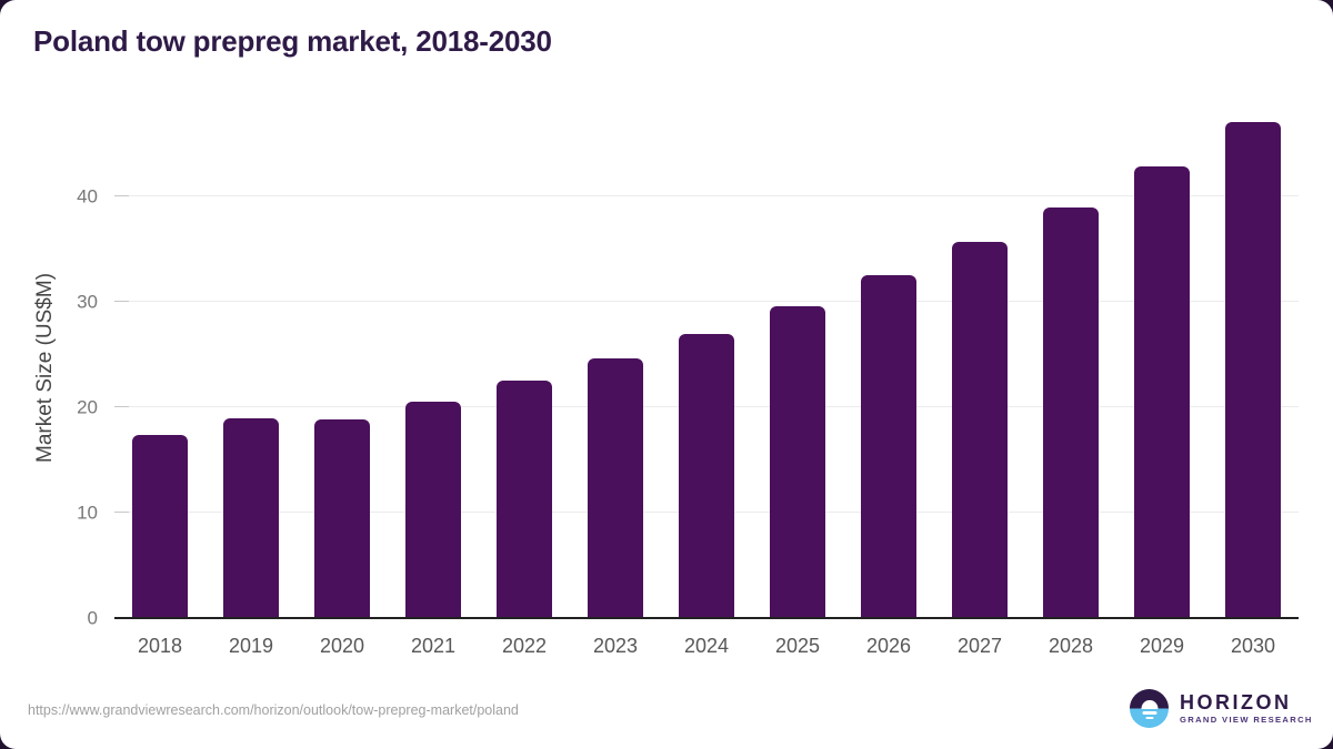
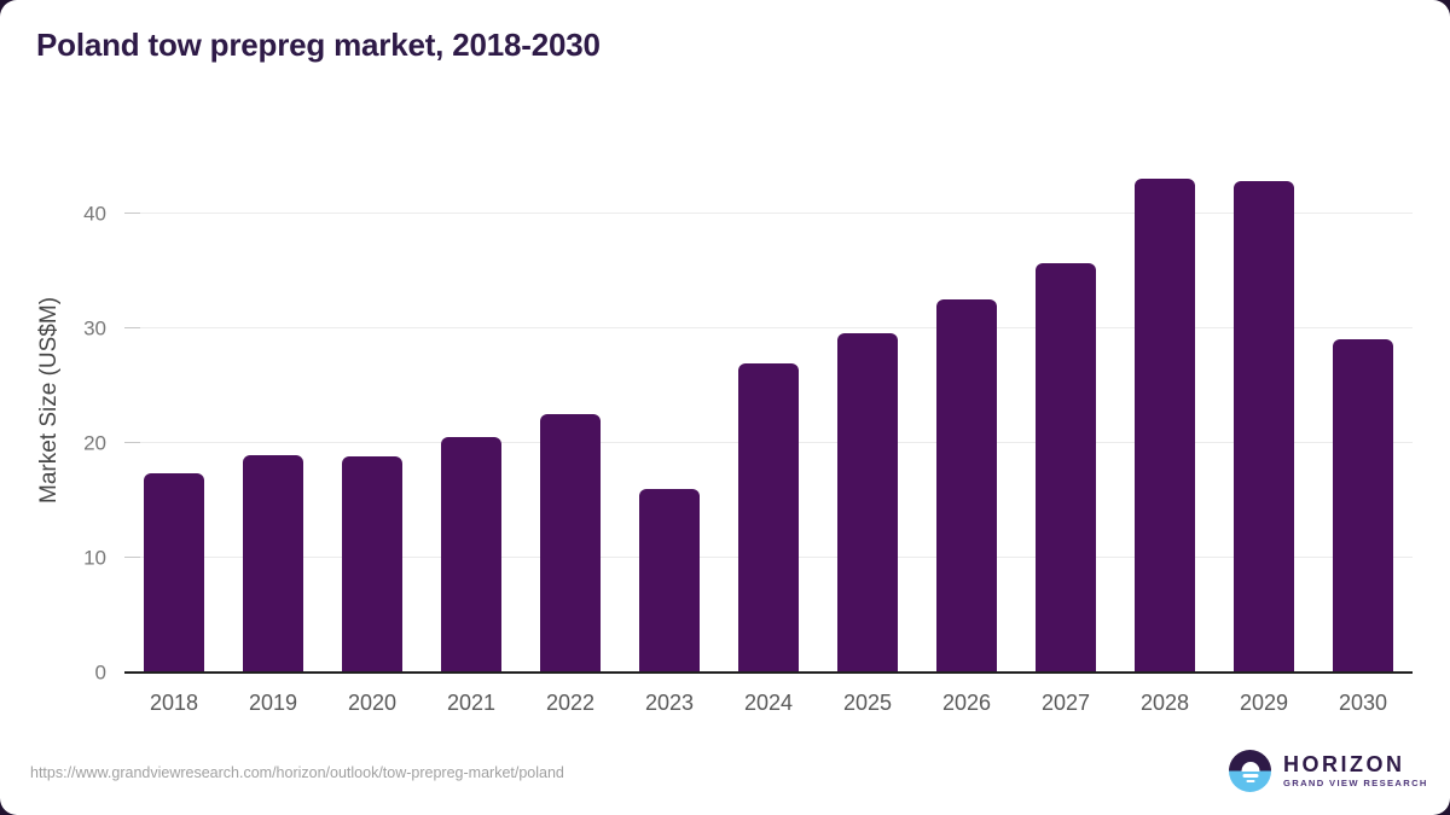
2023: 25 -> 16
2028: 39 -> 43
2030: 47 -> 29
